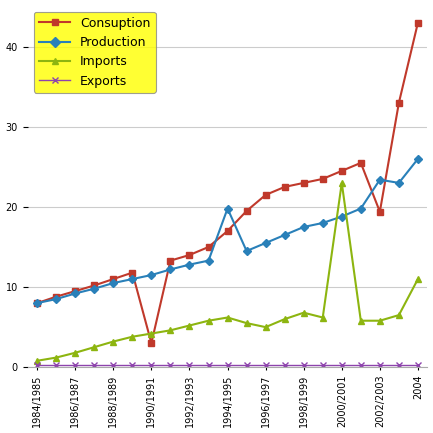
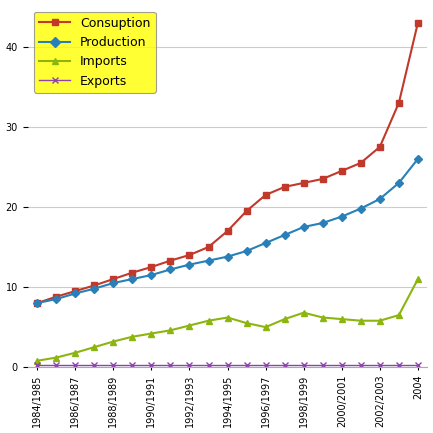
Consuption/1990/1991: 3.0 -> 12.5
Production/1994/1995: 19.8 -> 13.8
Imports/2000/2001: 23.0 -> 6.0
Consuption/2002/2003: 19.4 -> 27.5
Production/2002/2003: 23.4 -> 21.0
